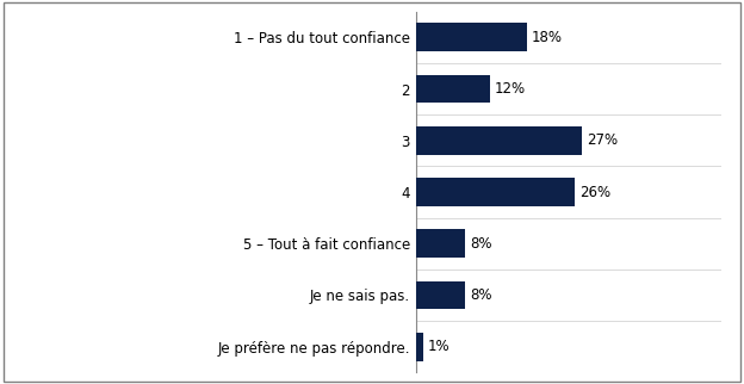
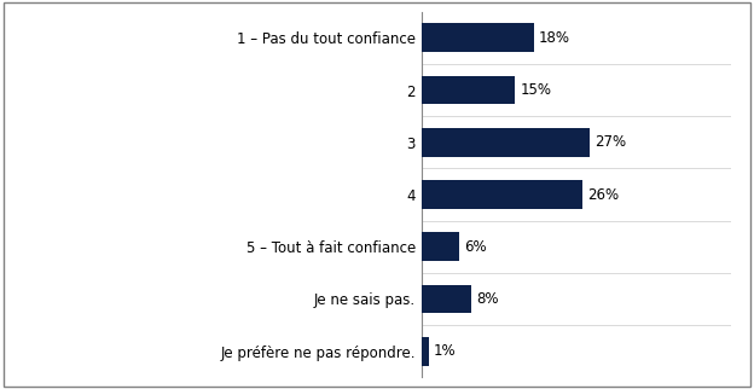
2: 12% -> 15%
5 – Tout à fait confiance: 8% -> 6%
